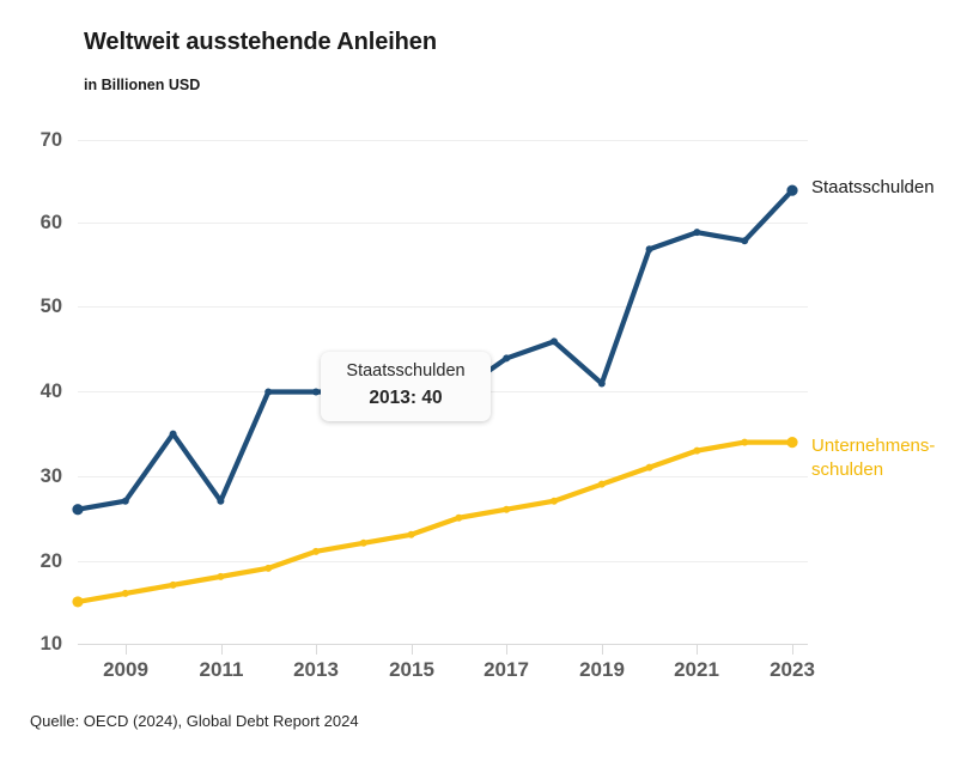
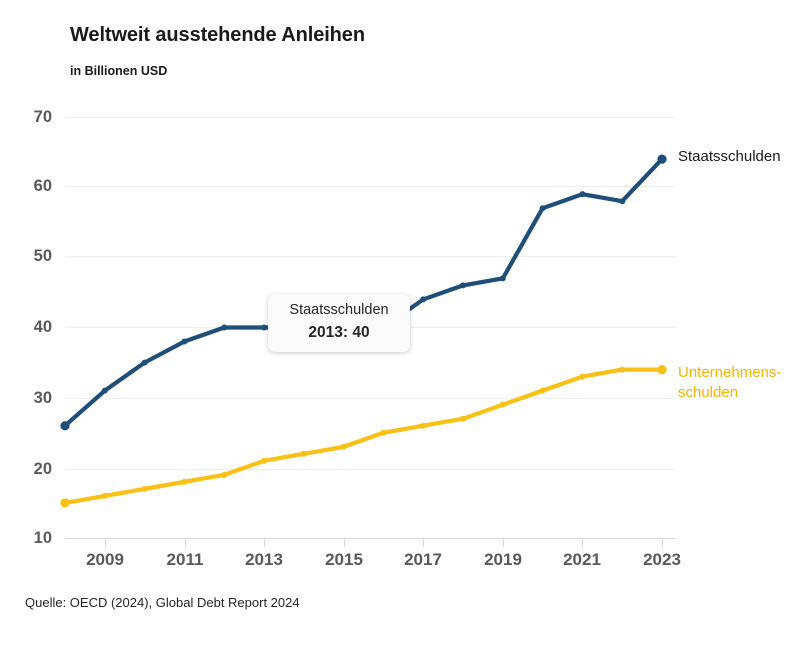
Staatsschulden/2009: 27 -> 31
Staatsschulden/2011: 27 -> 38
Staatsschulden/2019: 41 -> 47
